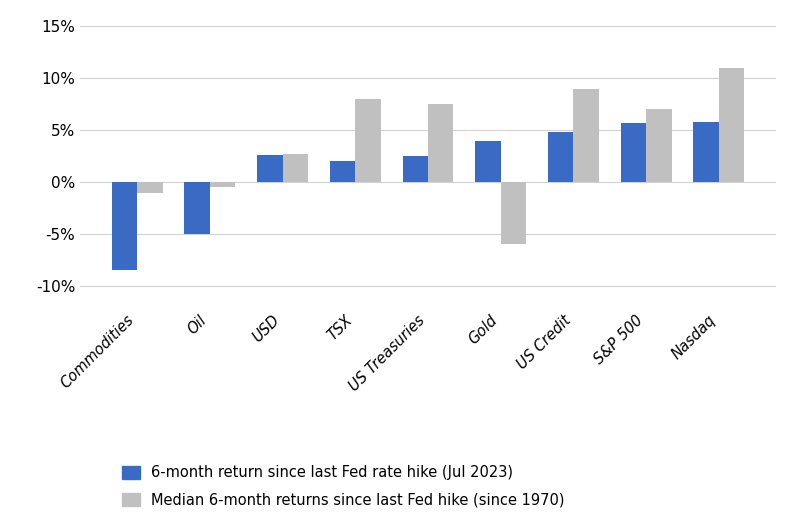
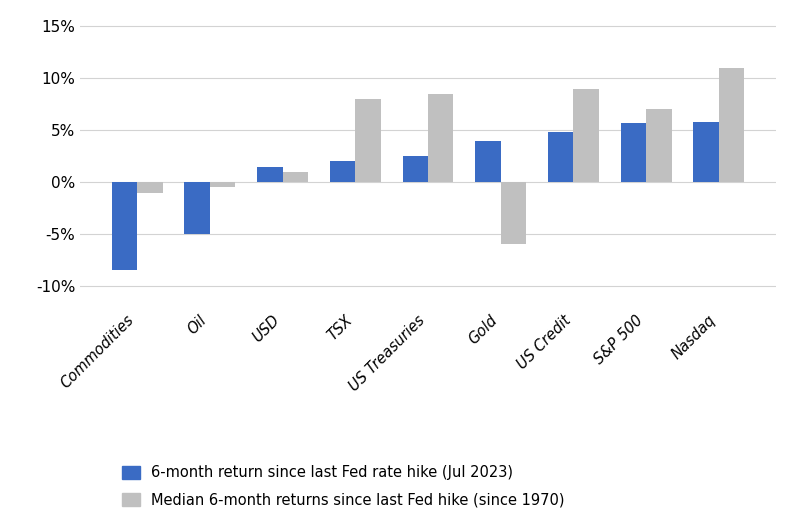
6-month return since last Fed rate hike (Jul 2023)/USD: 2.6% -> 1.5%
Median 6-month returns since last Fed hike (since 1970)/USD: 2.7% -> 1.0%
Median 6-month returns since last Fed hike (since 1970)/US Treasuries: 7.5% -> 8.5%
